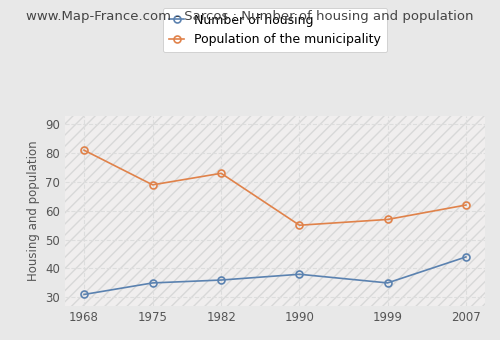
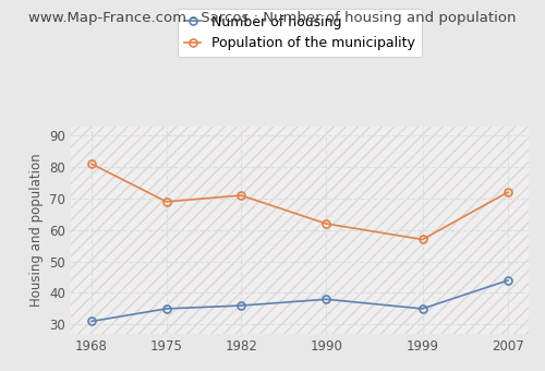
Population of the municipality/1982: 73 -> 71
Population of the municipality/1990: 55 -> 62
Population of the municipality/2007: 62 -> 72
